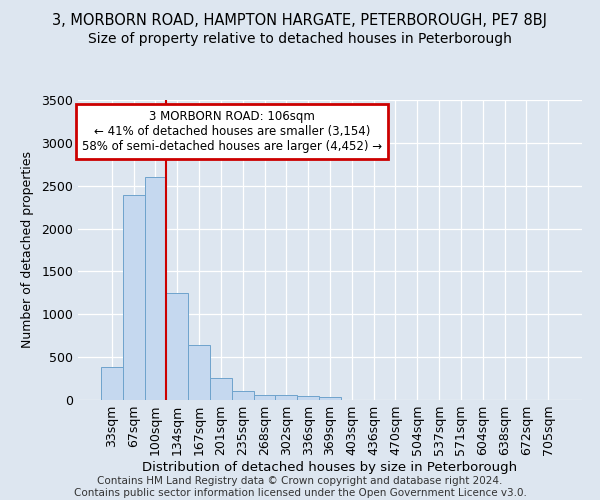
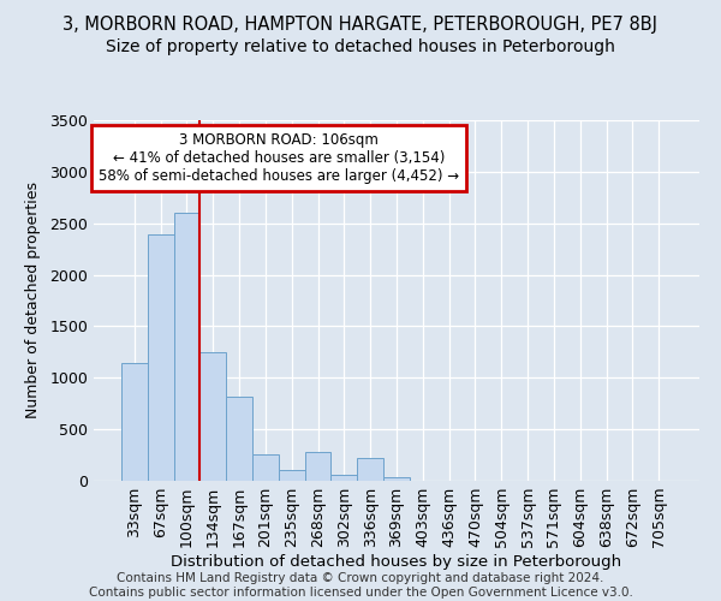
33sqm: 390 -> 1140
167sqm: 640 -> 820
268sqm: 60 -> 280
336sqm: 40 -> 220
